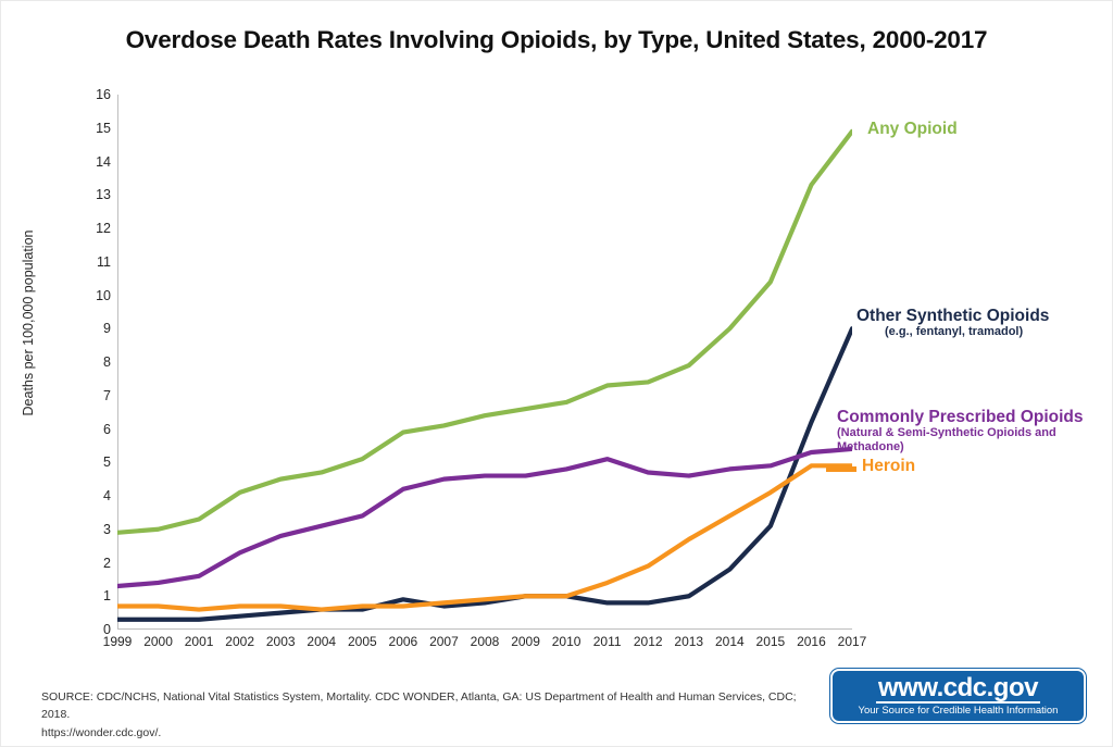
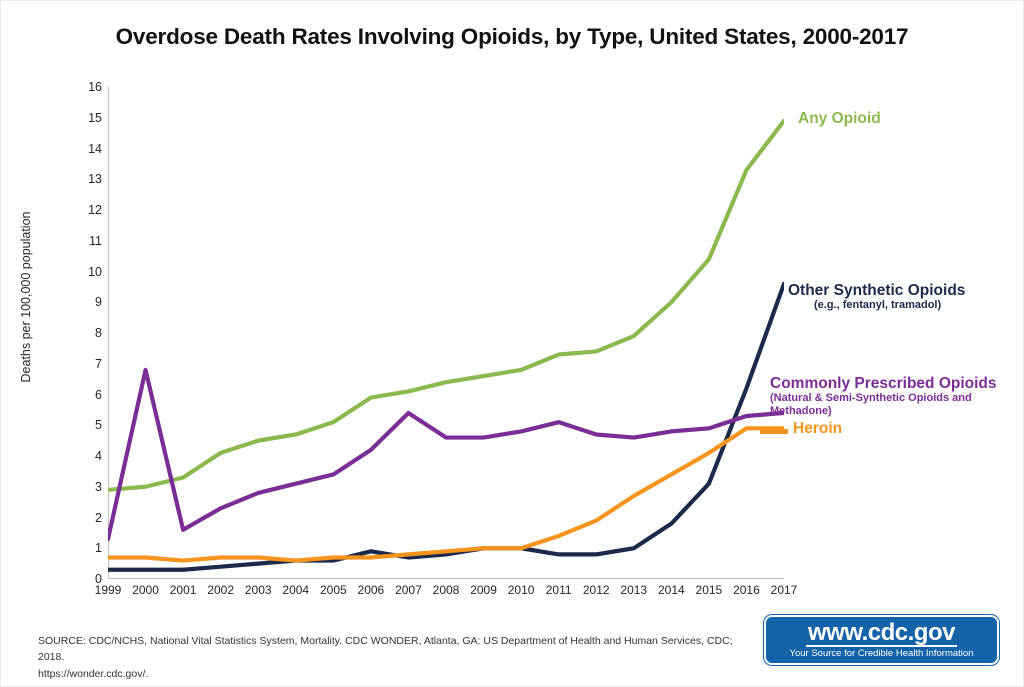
Commonly Prescribed Opioids/2000: 1.4 -> 6.8
Commonly Prescribed Opioids/2007: 4.5 -> 5.4
Other Synthetic Opioids/2017: 9.0 -> 9.6
